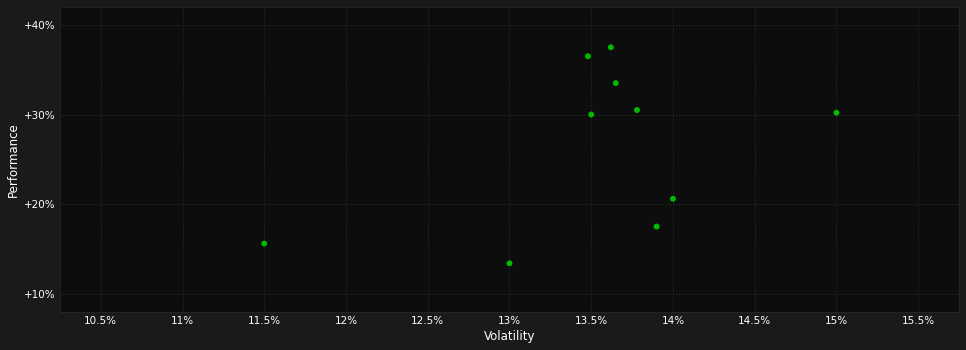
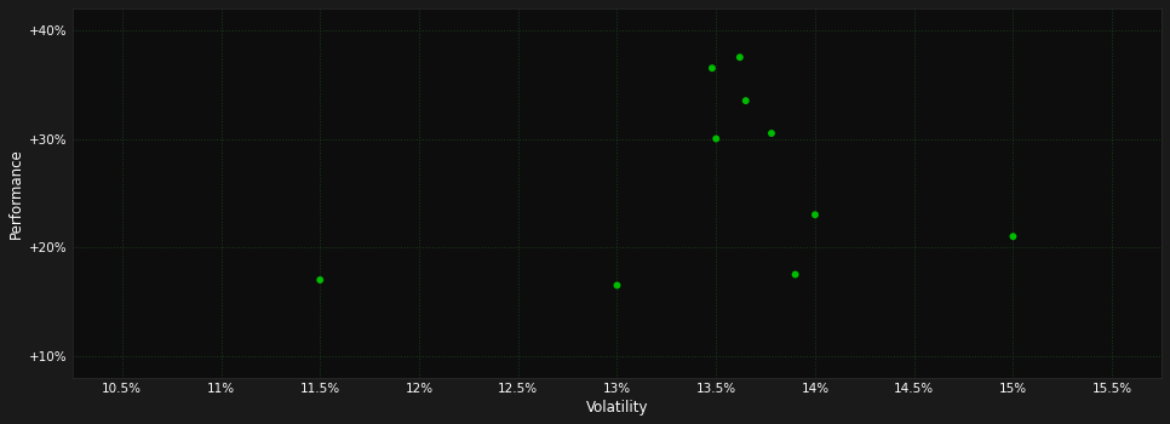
11.5%: 15.6% -> 17.0%
13%: 13.4% -> 16.5%
14%: 20.6% -> 23.0%
15%: 30.2% -> 21.0%
